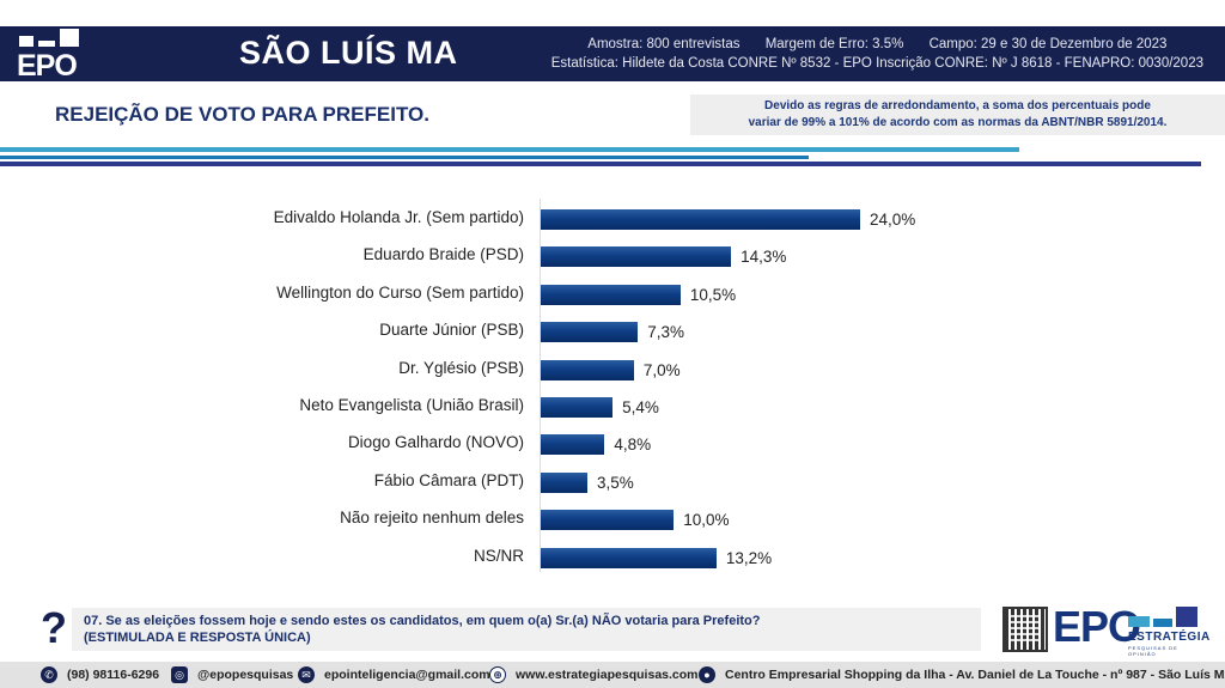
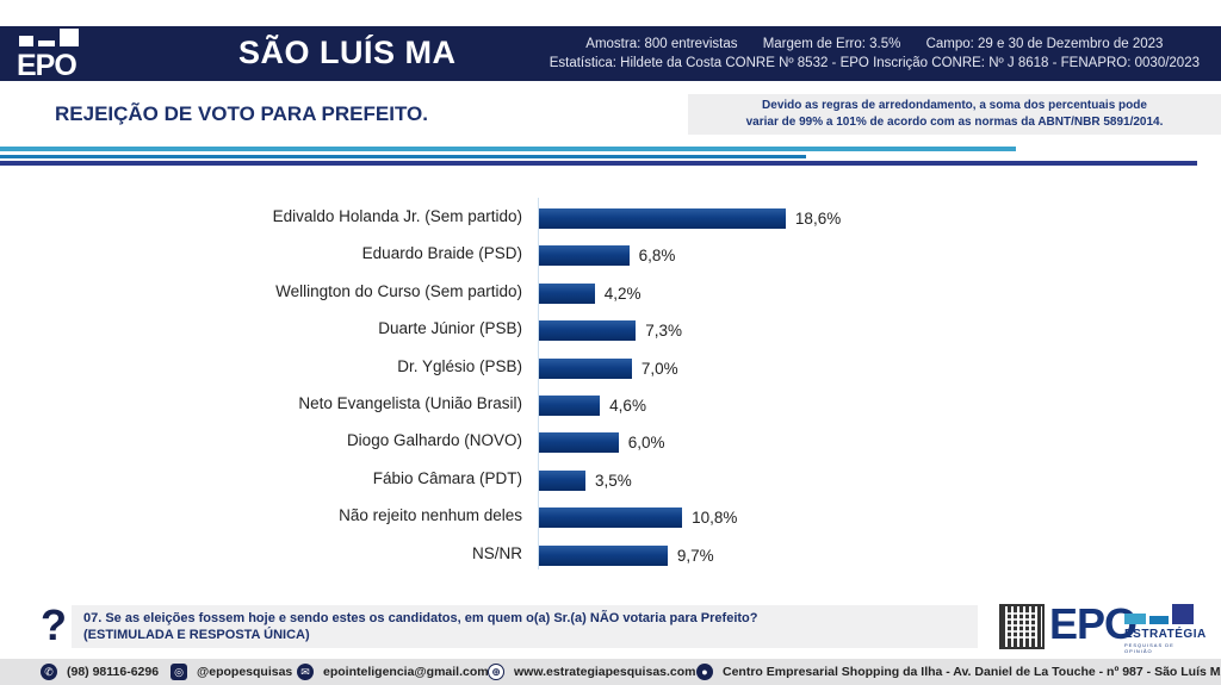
Edivaldo Holanda Jr. (Sem partido): 24,0% -> 18,6%
Eduardo Braide (PSD): 14,3% -> 6,8%
Wellington do Curso (Sem partido): 10,5% -> 4,2%
Neto Evangelista (União Brasil): 5,4% -> 4,6%
Diogo Galhardo (NOVO): 4,8% -> 6,0%
Não rejeito nenhum deles: 10,0% -> 10,8%
NS/NR: 13,2% -> 9,7%
